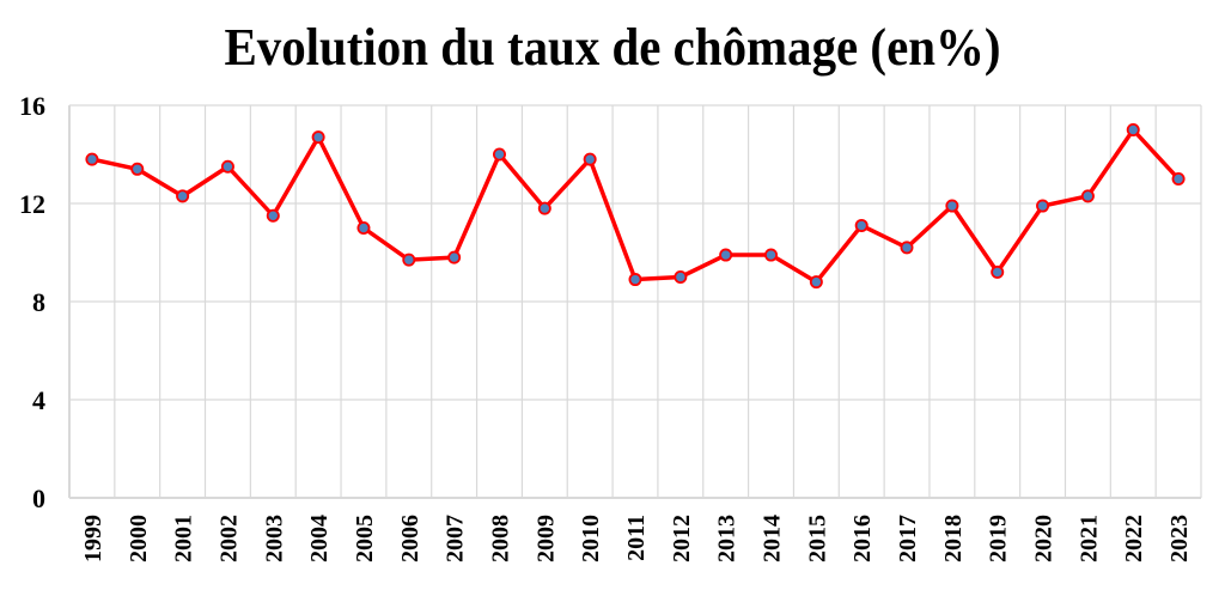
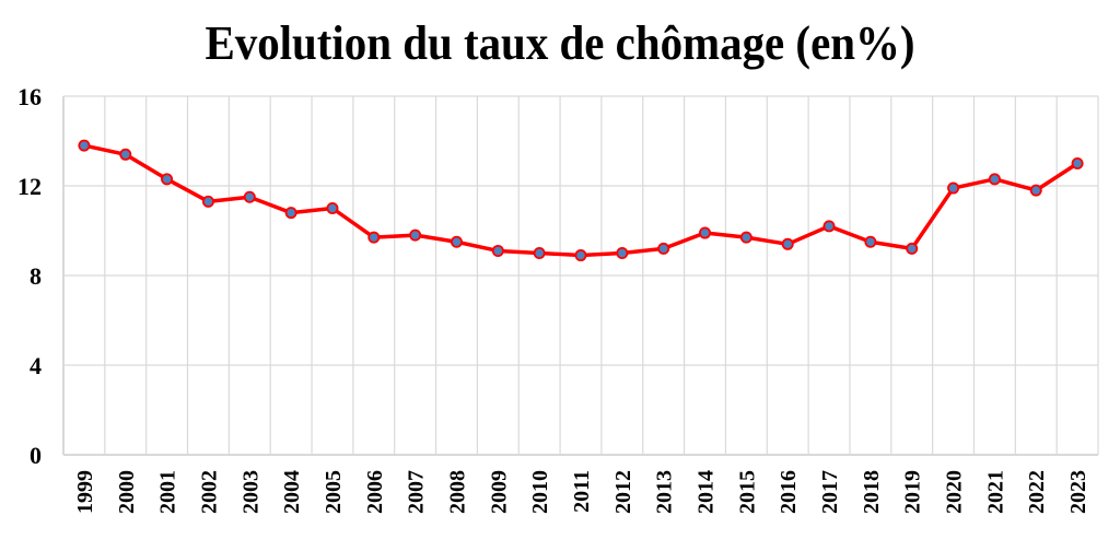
2002: 13.5 -> 11.3
2004: 14.7 -> 10.8
2008: 14.0 -> 9.5
2009: 11.8 -> 9.1
2010: 13.8 -> 9.0
2013: 9.9 -> 9.2
2015: 8.8 -> 9.7
2016: 11.1 -> 9.4
2018: 11.9 -> 9.5
2022: 15.0 -> 11.8
